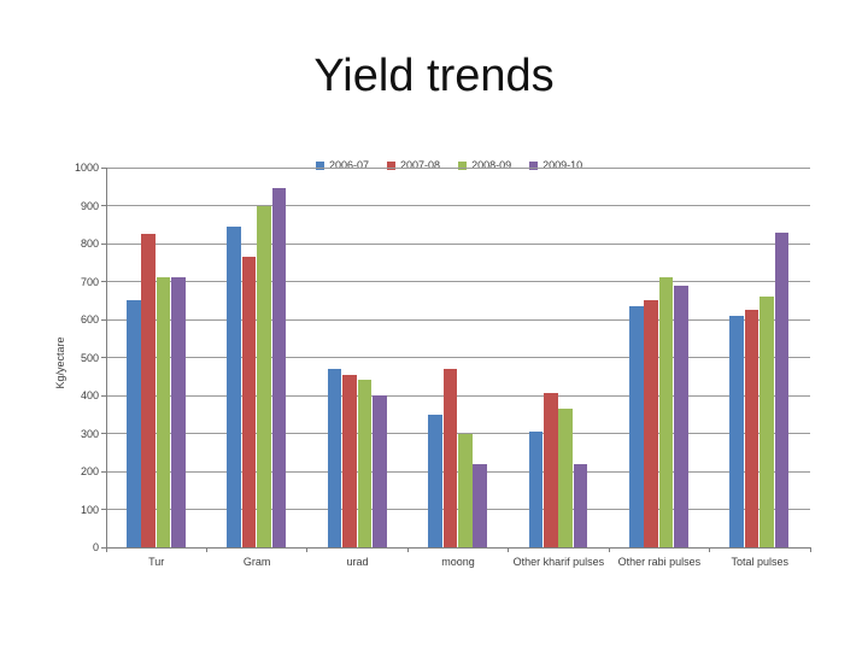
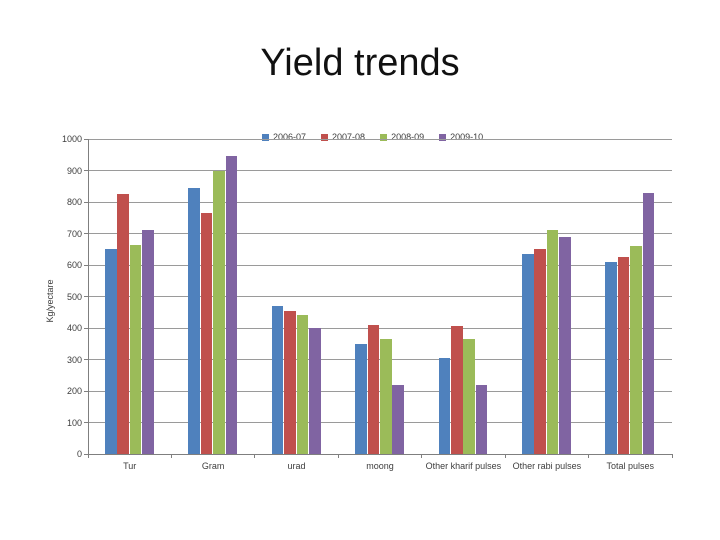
2008-09/Tur: 710 -> 660
2007-08/moong: 470 -> 410
2008-09/moong: 300 -> 360
